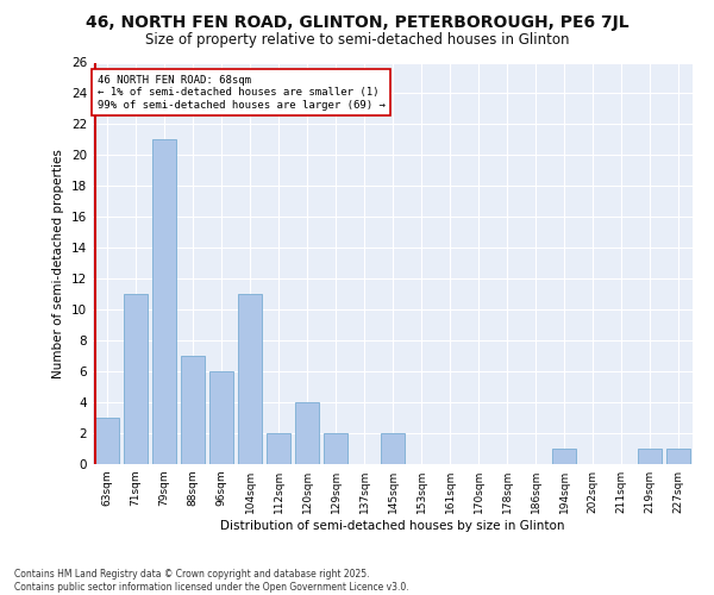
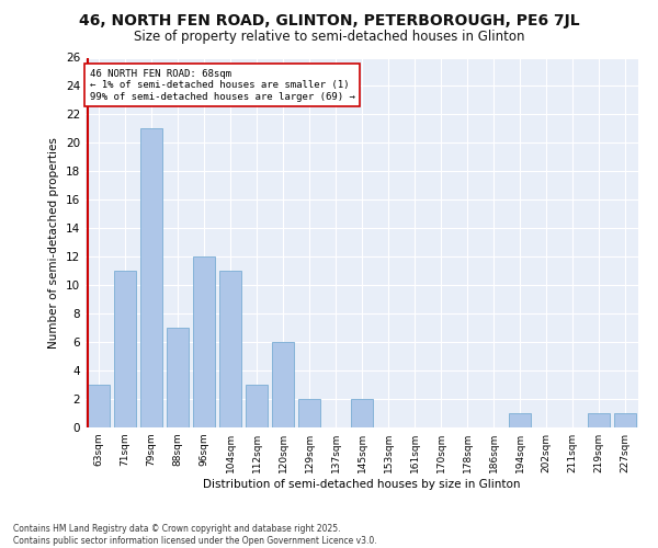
96sqm: 6 -> 12
112sqm: 2 -> 3
120sqm: 4 -> 6
